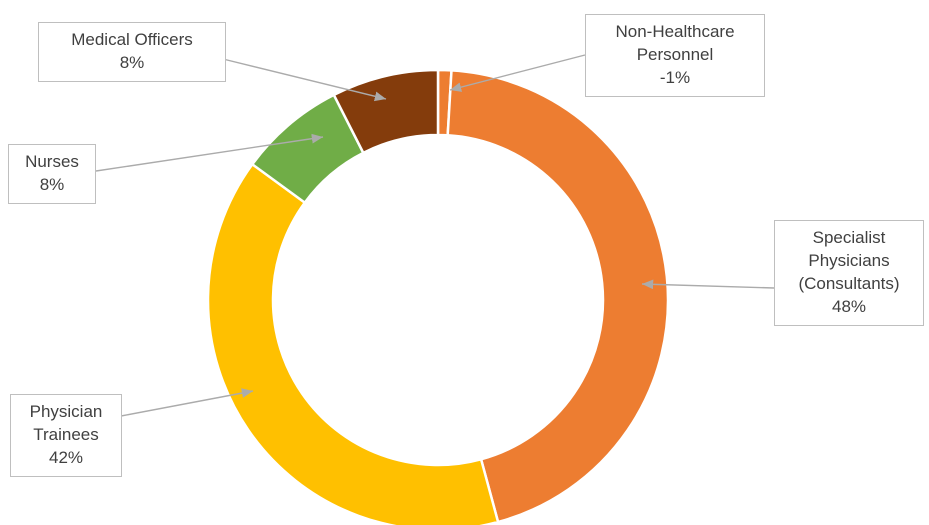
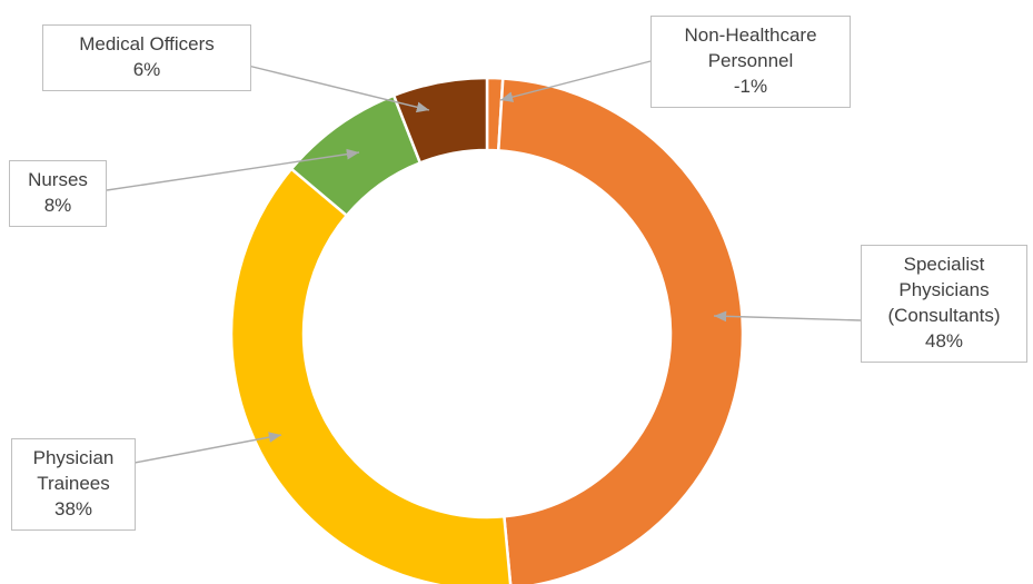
Physician Trainees: 42% -> 38%
Medical Officers: 8% -> 6%
